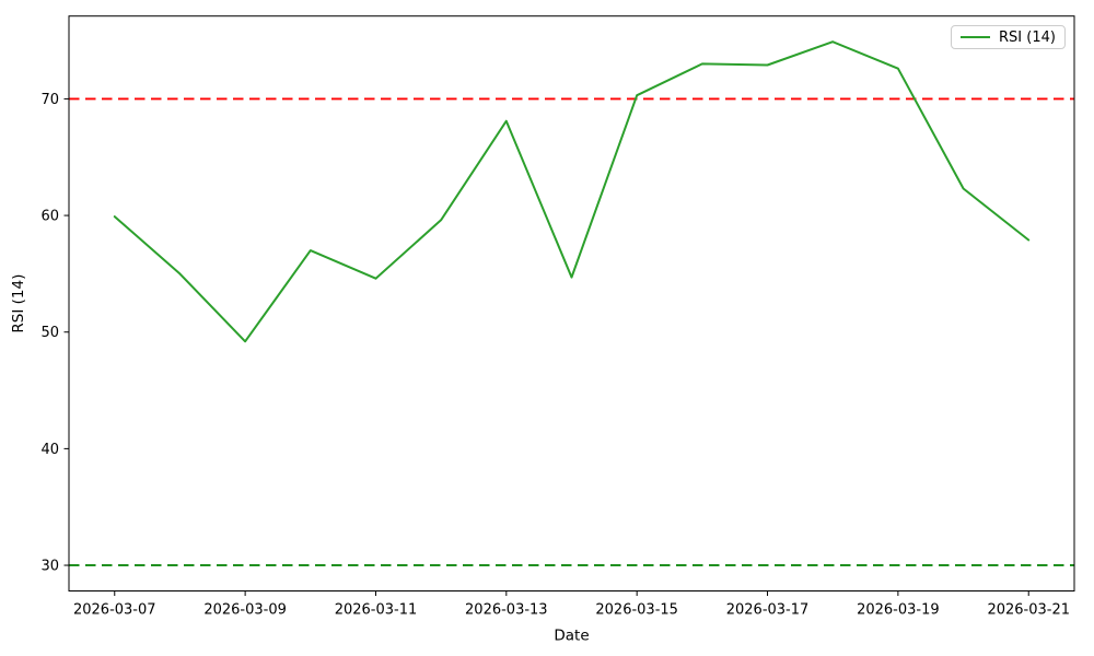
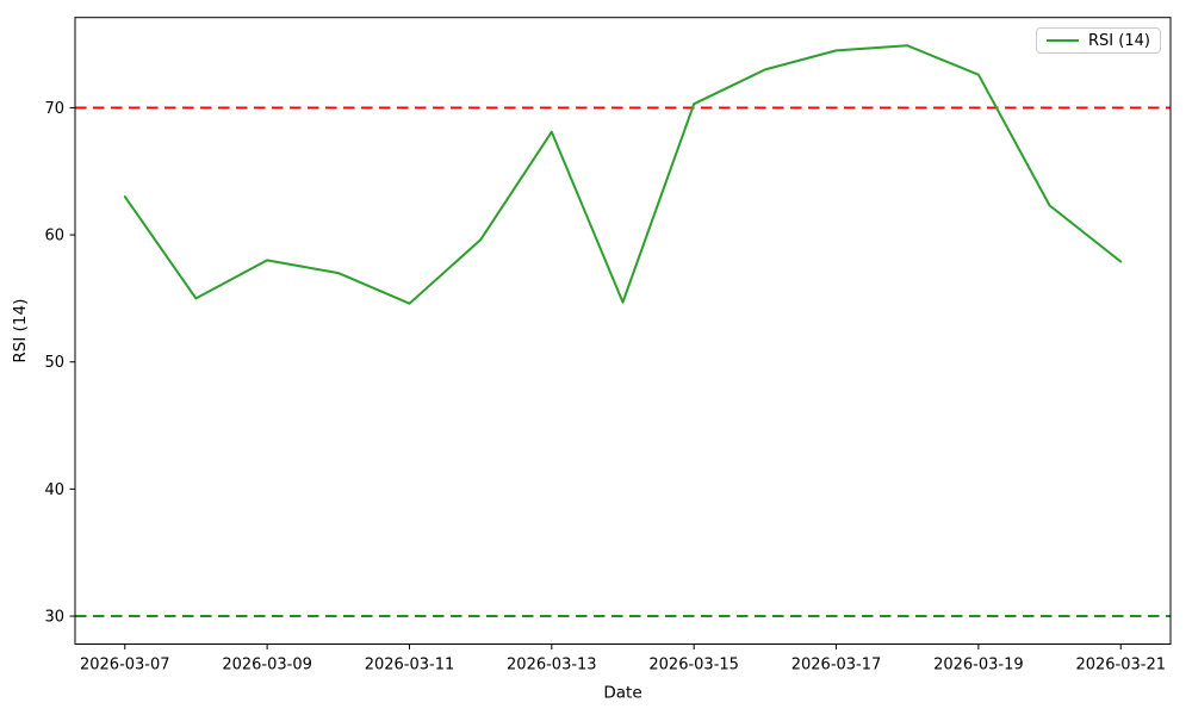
2026-03-07: 59.9 -> 63.0
2026-03-09: 49.2 -> 58.0
2026-03-17: 72.9 -> 74.5
